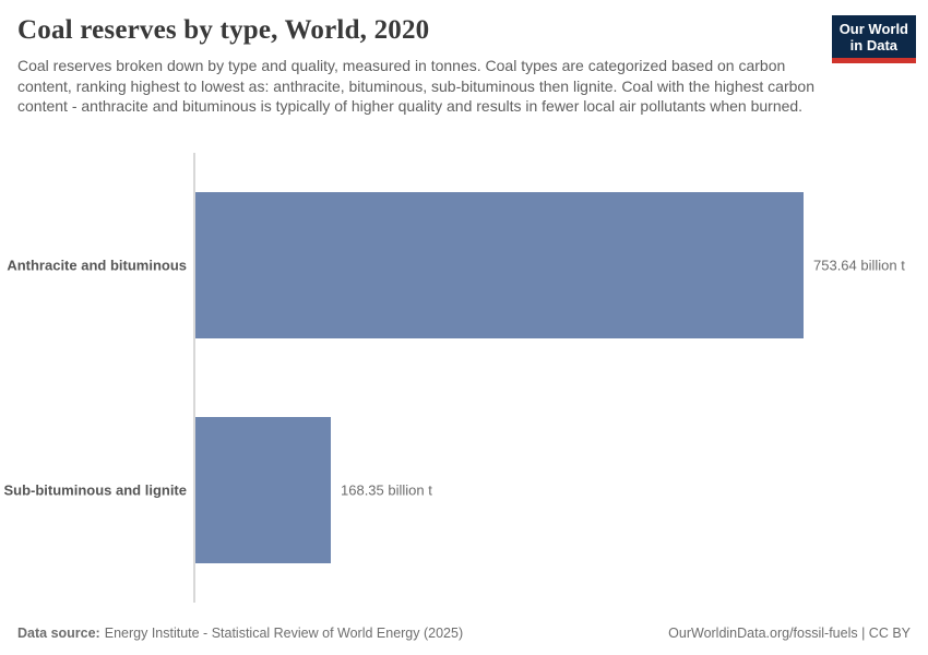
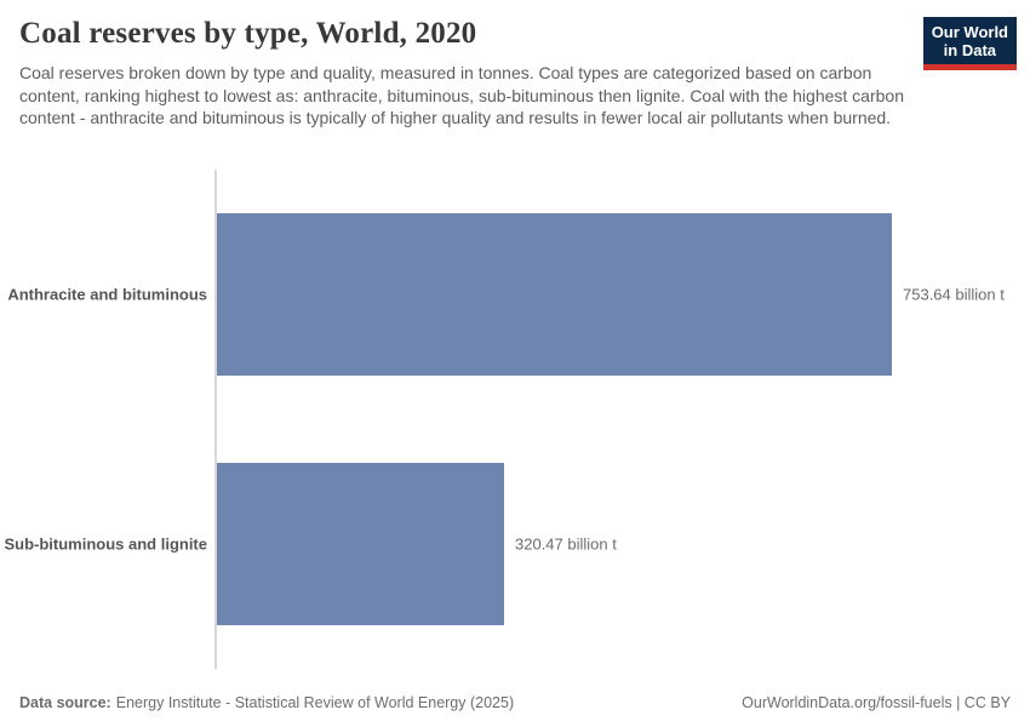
Sub-bituminous and lignite: 168.35 -> 320.47
